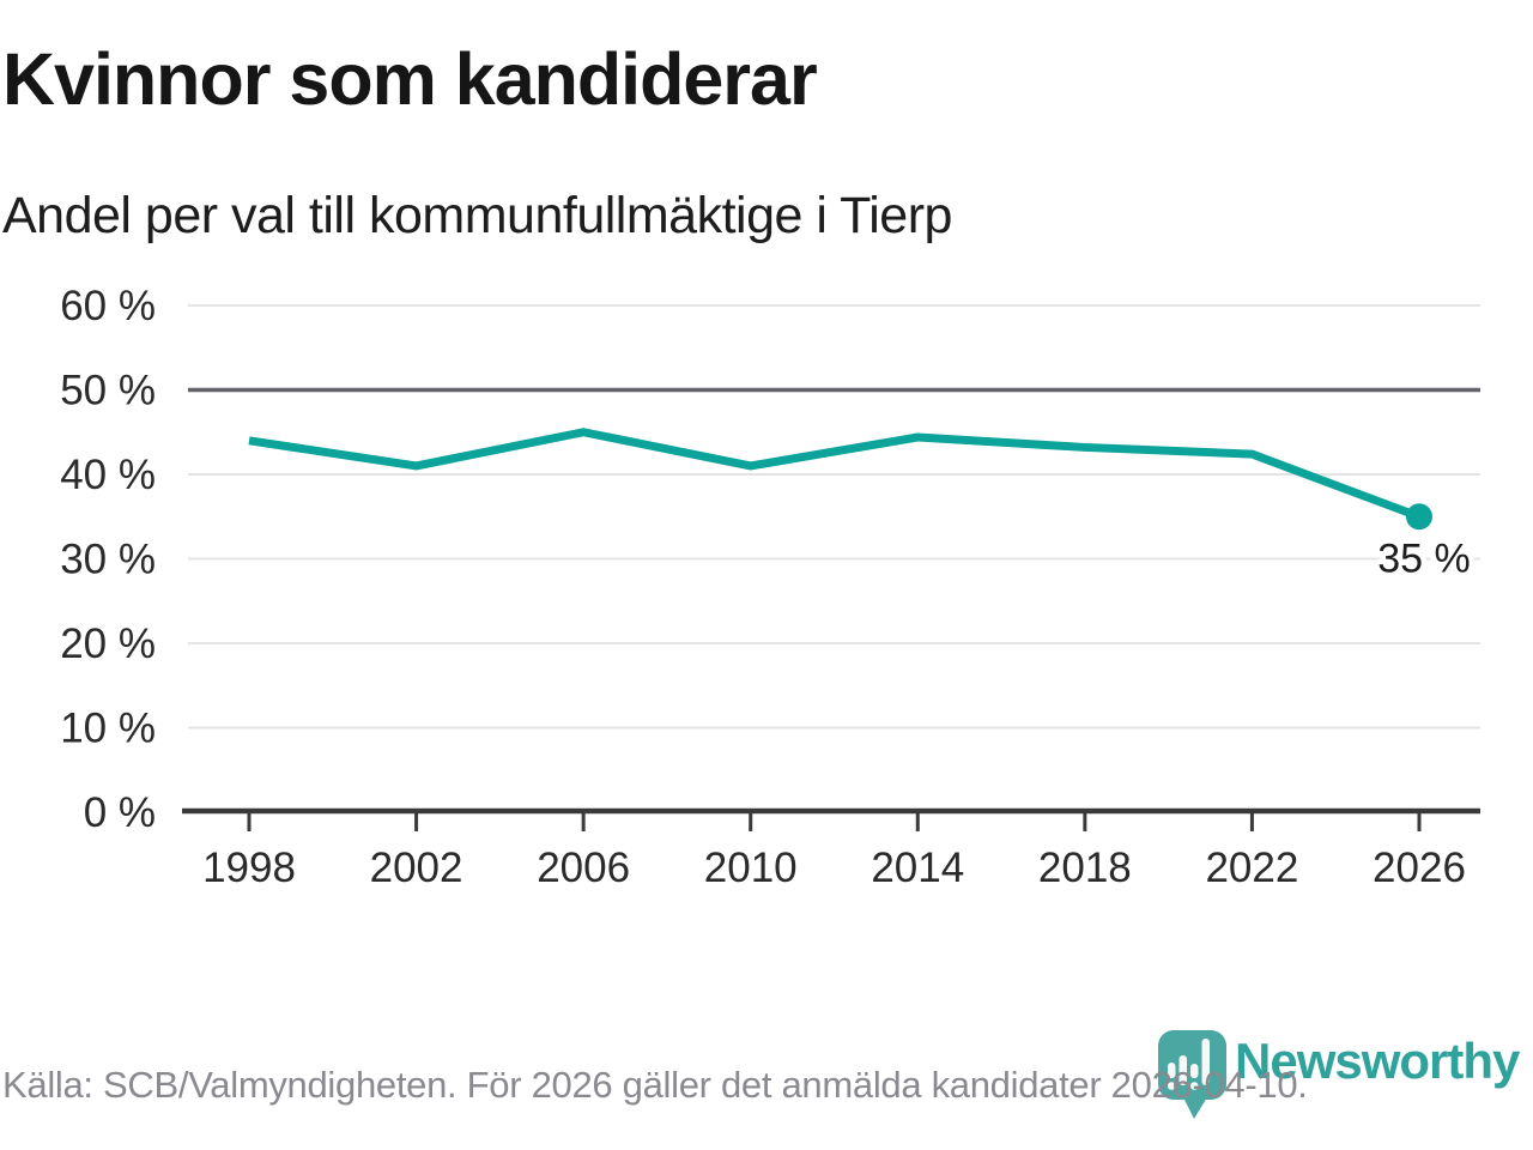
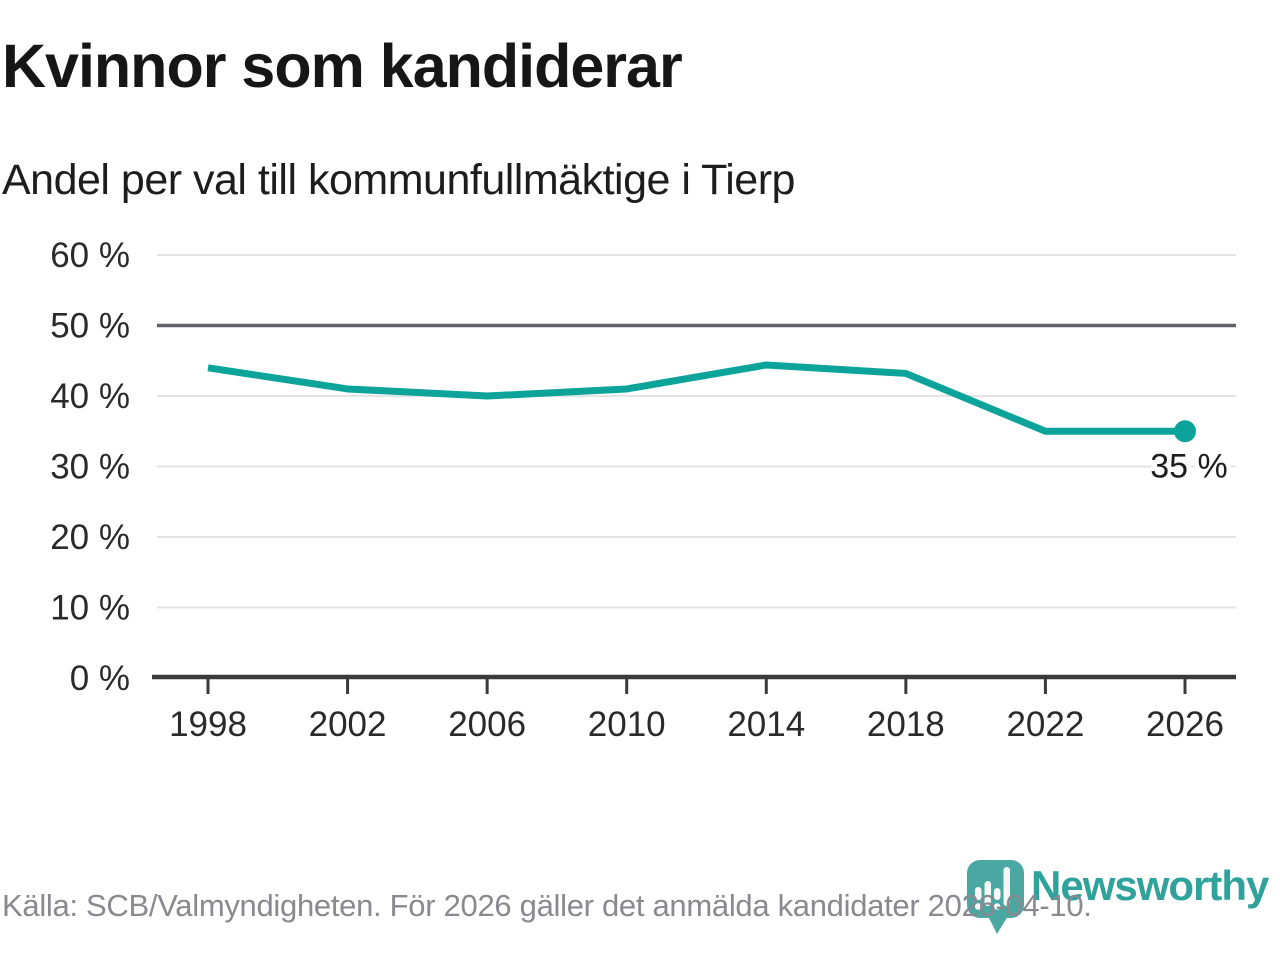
2006: 45% -> 40%
2022: 42% -> 35%
